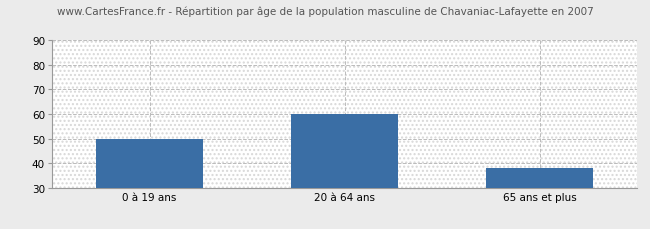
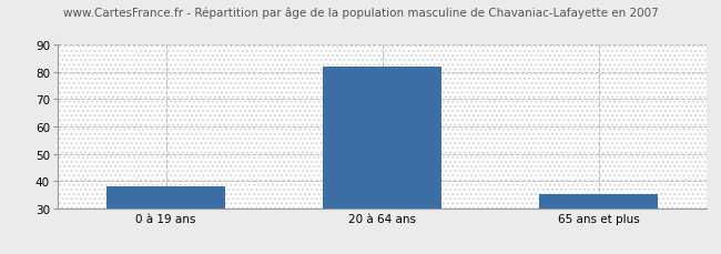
0 à 19 ans: 50 -> 38
20 à 64 ans: 60 -> 82
65 ans et plus: 38 -> 35
